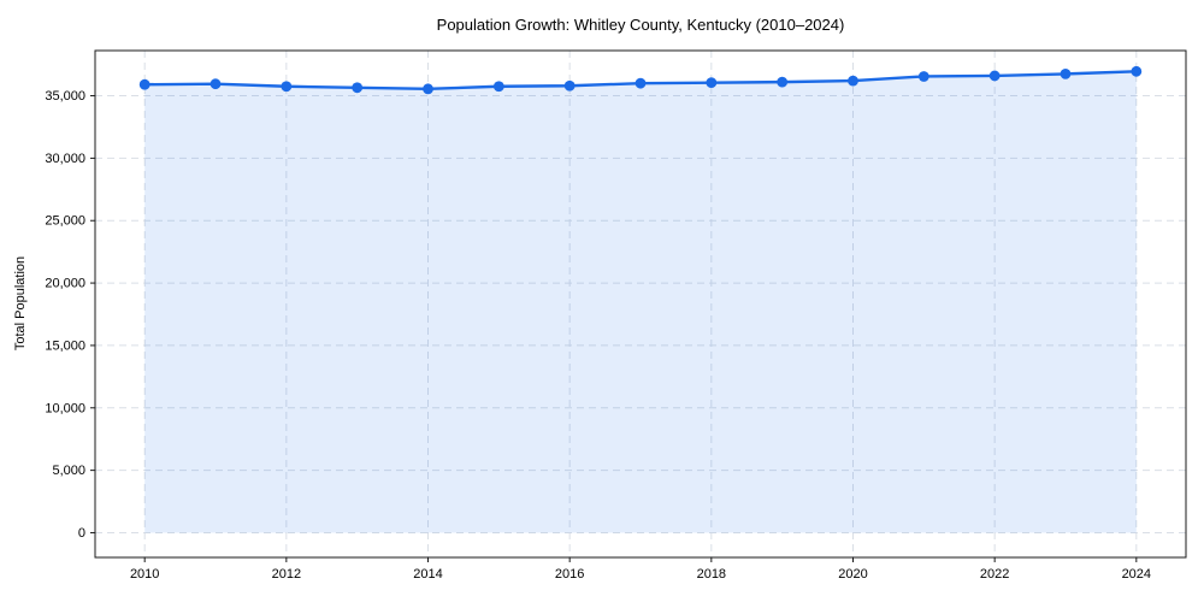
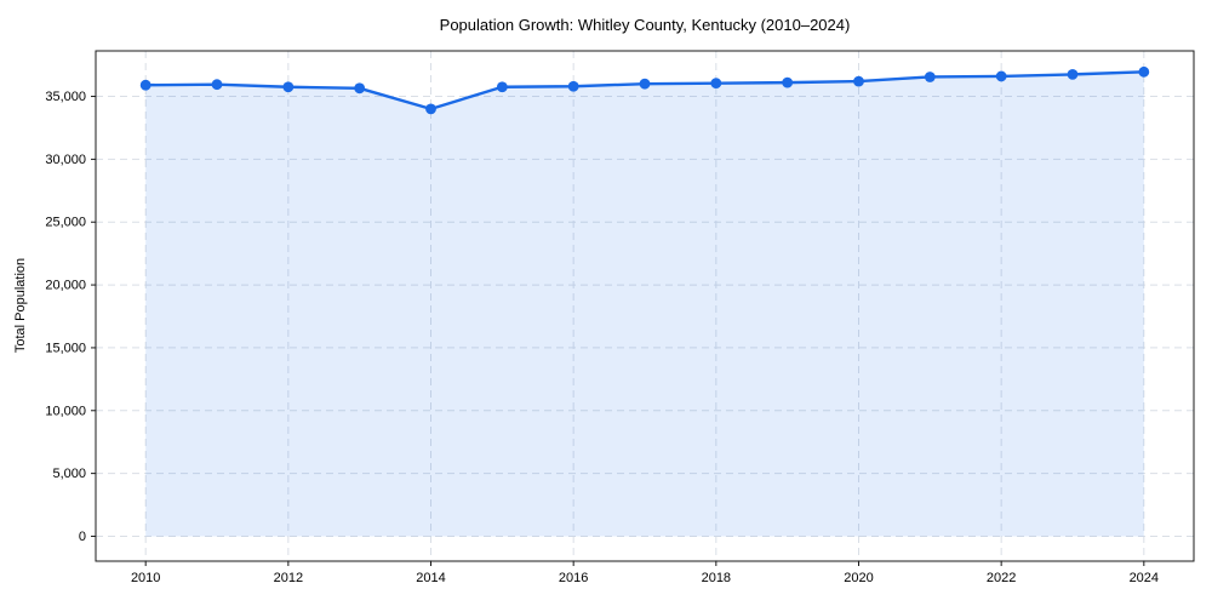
2014: 35600 -> 34000
